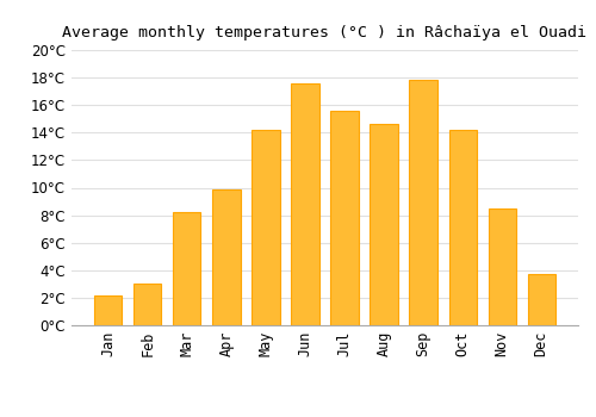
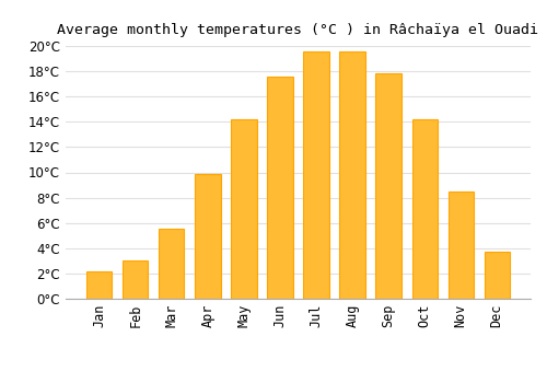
Mar: 8.2°C -> 5.5°C
Jul: 15.6°C -> 19.6°C
Aug: 14.6°C -> 19.6°C
